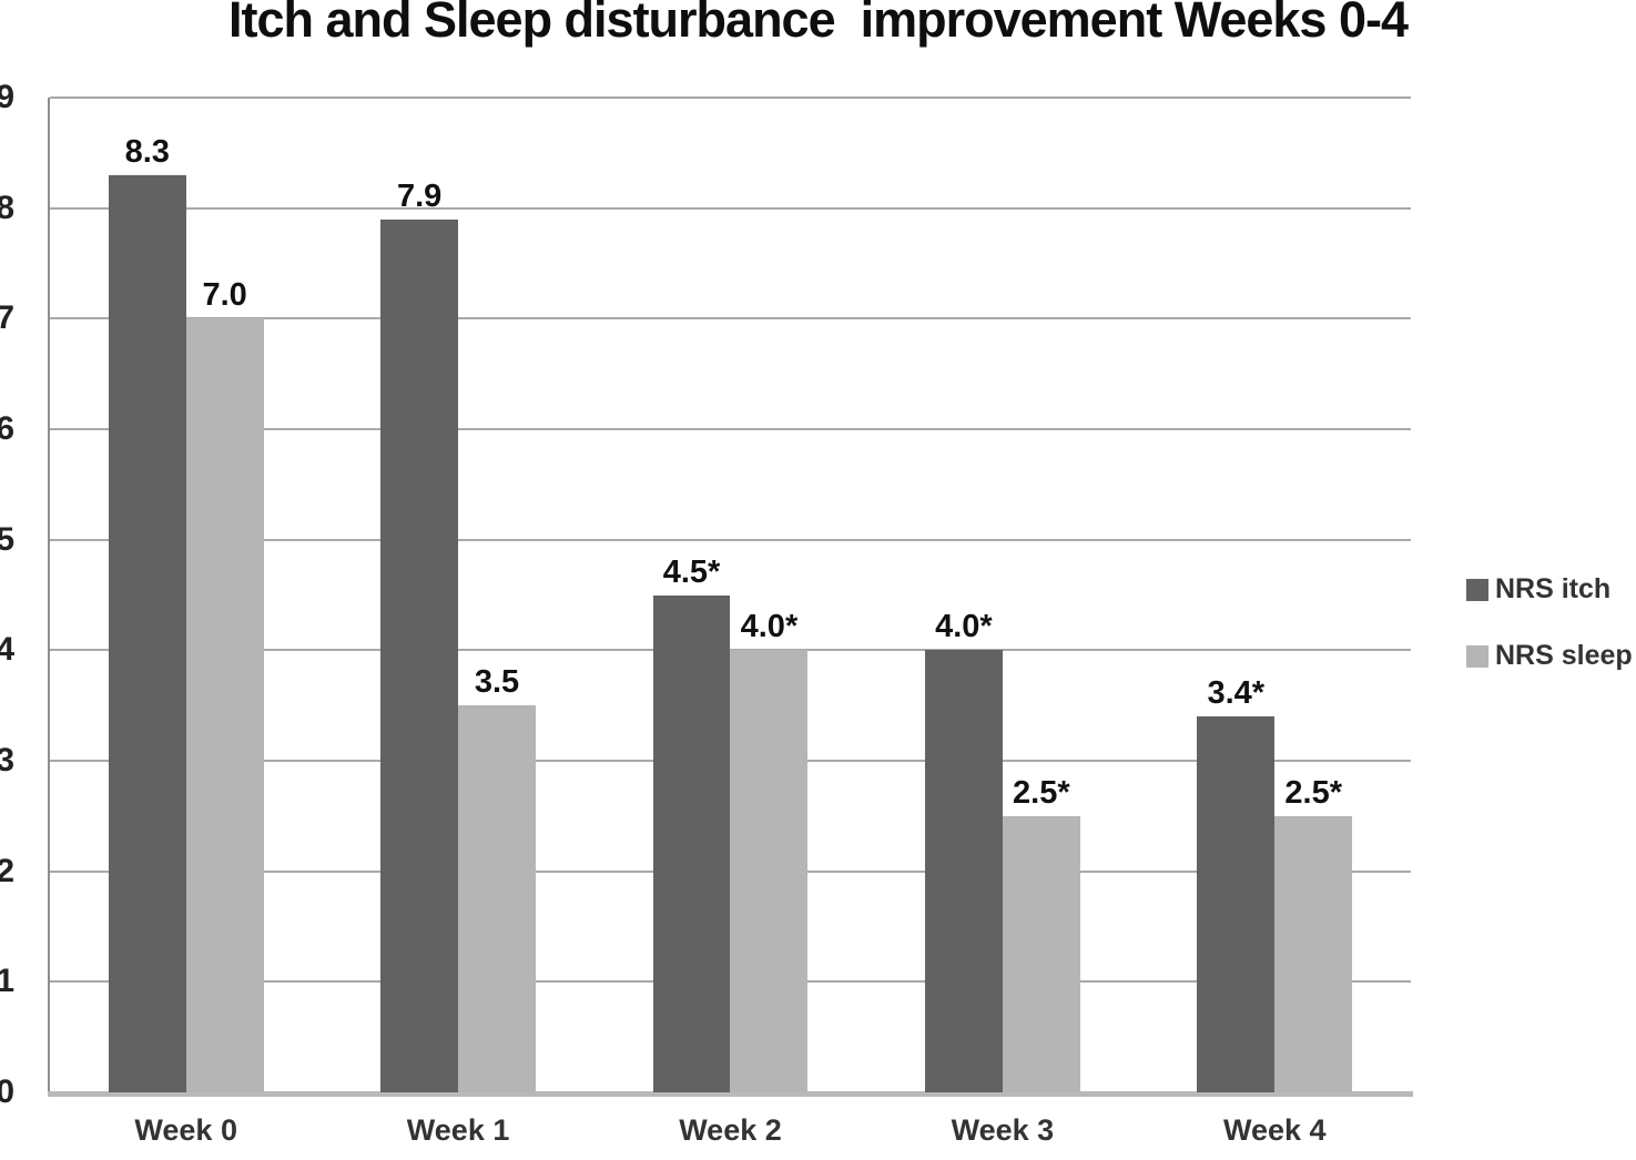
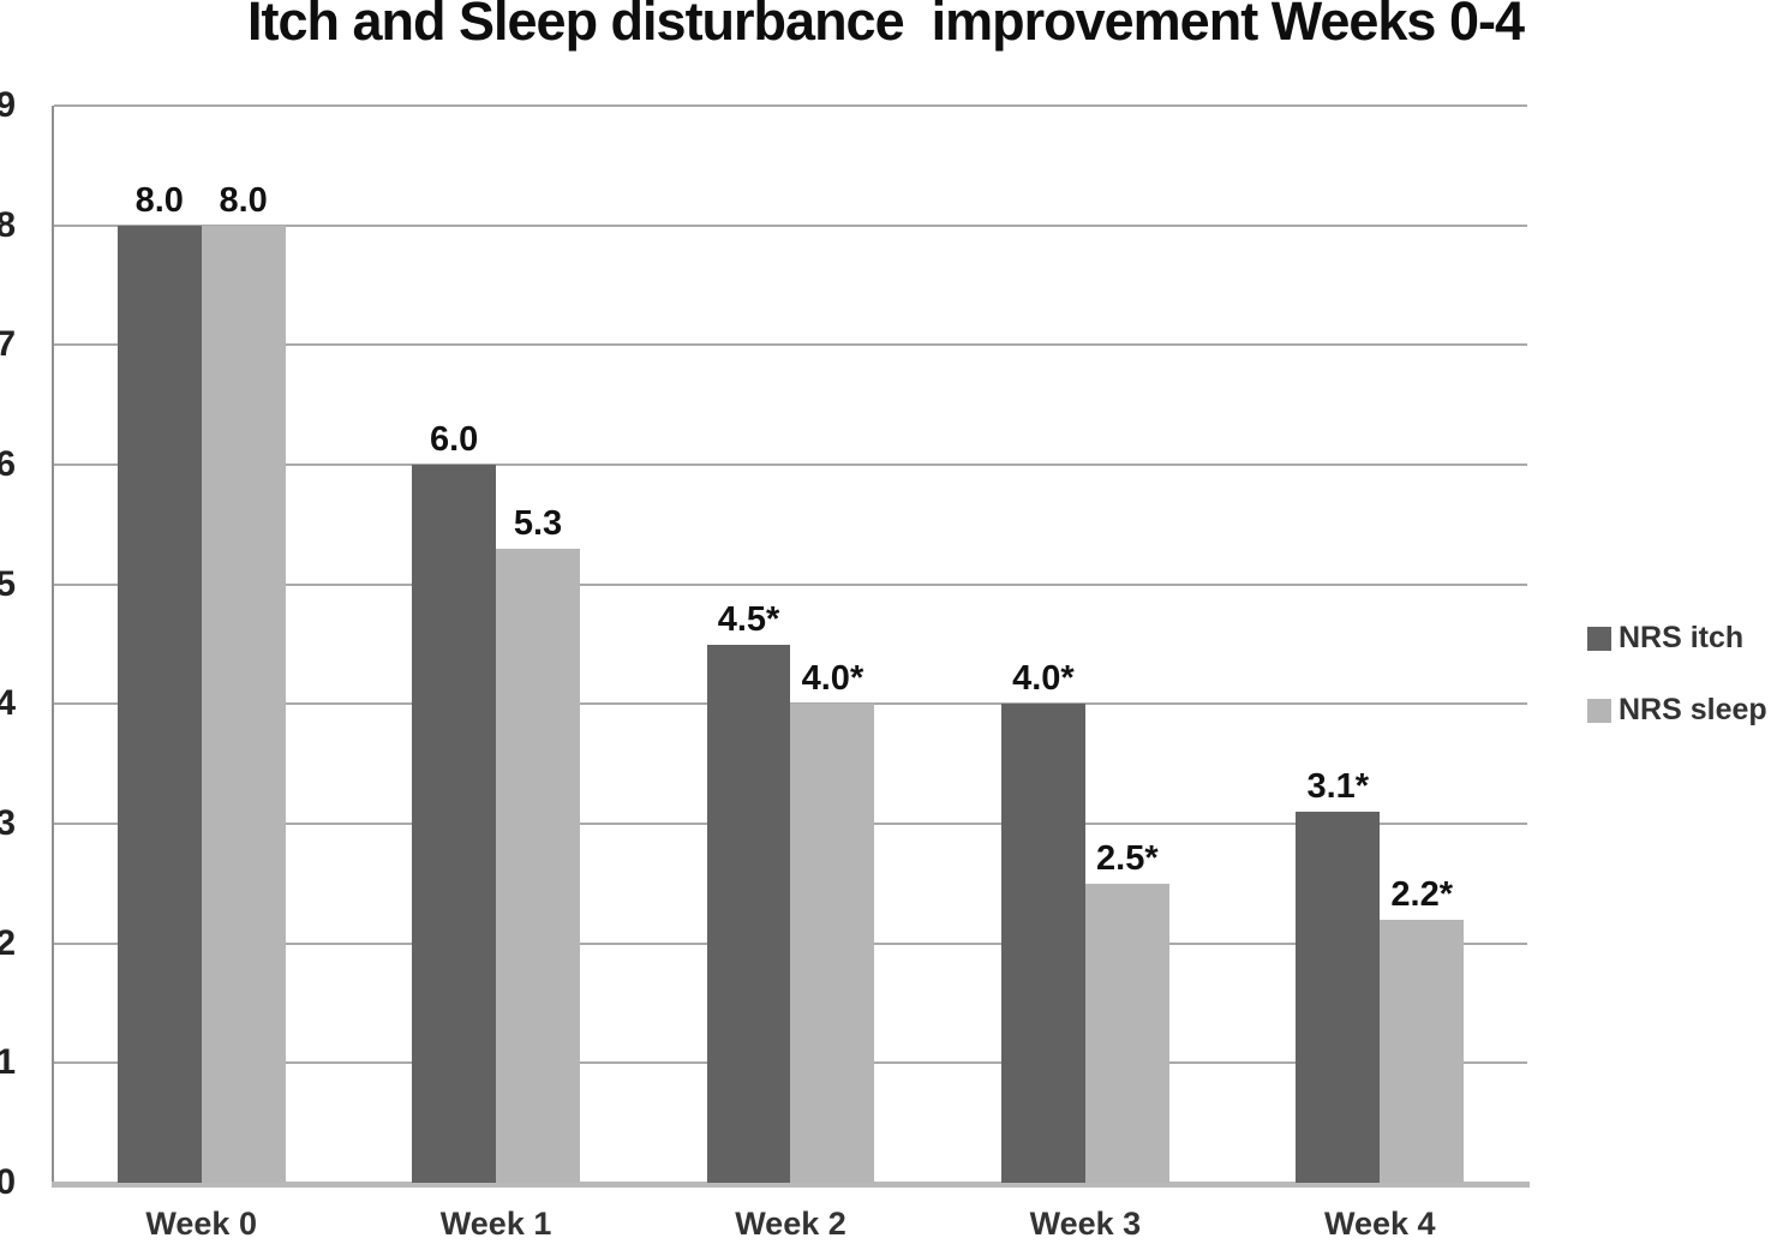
NRS itch/Week 0: 8.3 -> 8.0
NRS sleep/Week 0: 7.0 -> 8.0
NRS itch/Week 1: 7.9 -> 6.0
NRS sleep/Week 1: 3.5 -> 5.3
NRS itch/Week 4: 3.4 -> 3.1
NRS sleep/Week 4: 2.5 -> 2.2
